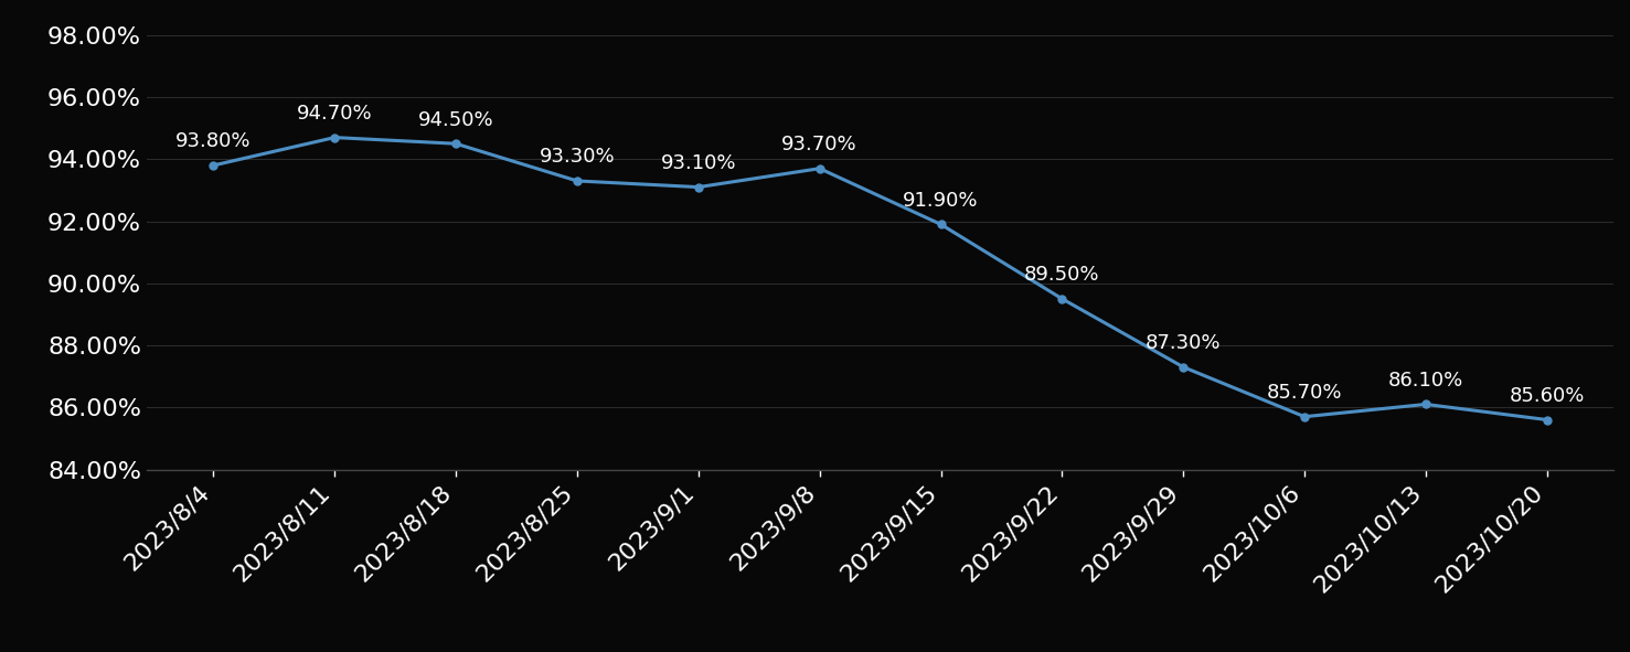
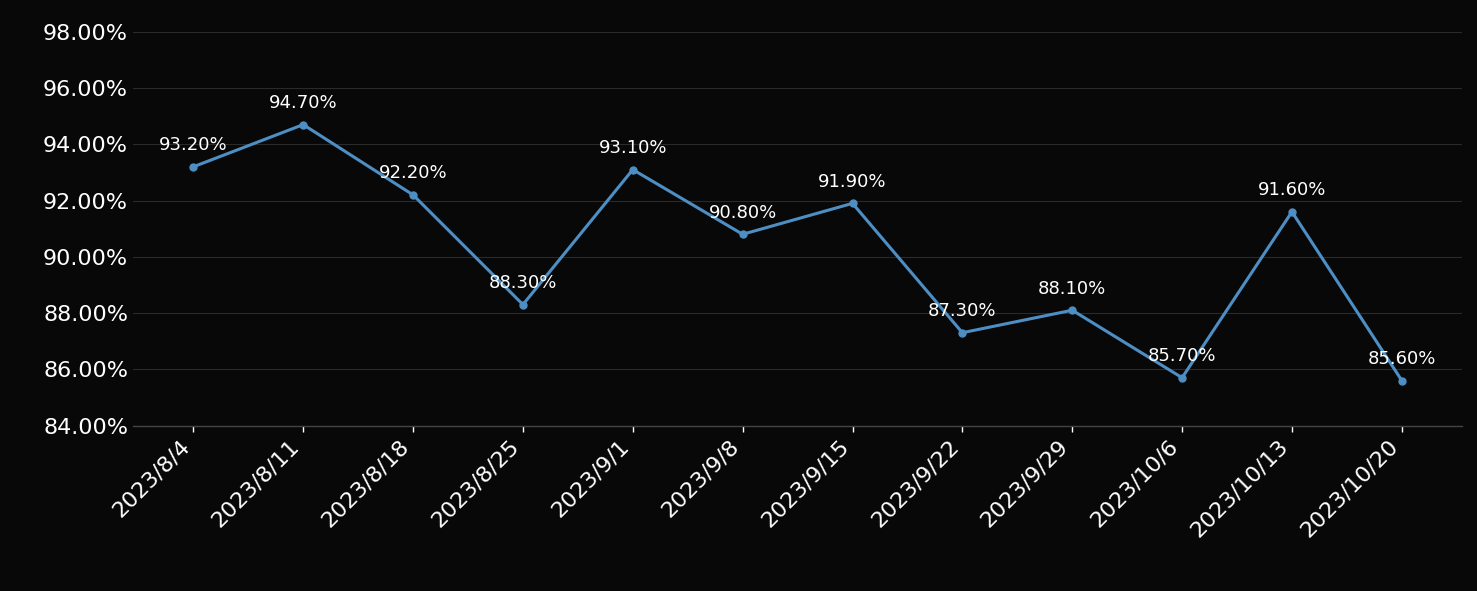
2023/8/4: 93.80% -> 93.20%
2023/8/18: 94.50% -> 92.20%
2023/8/25: 93.30% -> 88.30%
2023/9/8: 93.70% -> 90.80%
2023/9/22: 89.50% -> 87.30%
2023/9/29: 87.30% -> 88.10%
2023/10/13: 86.10% -> 91.60%
